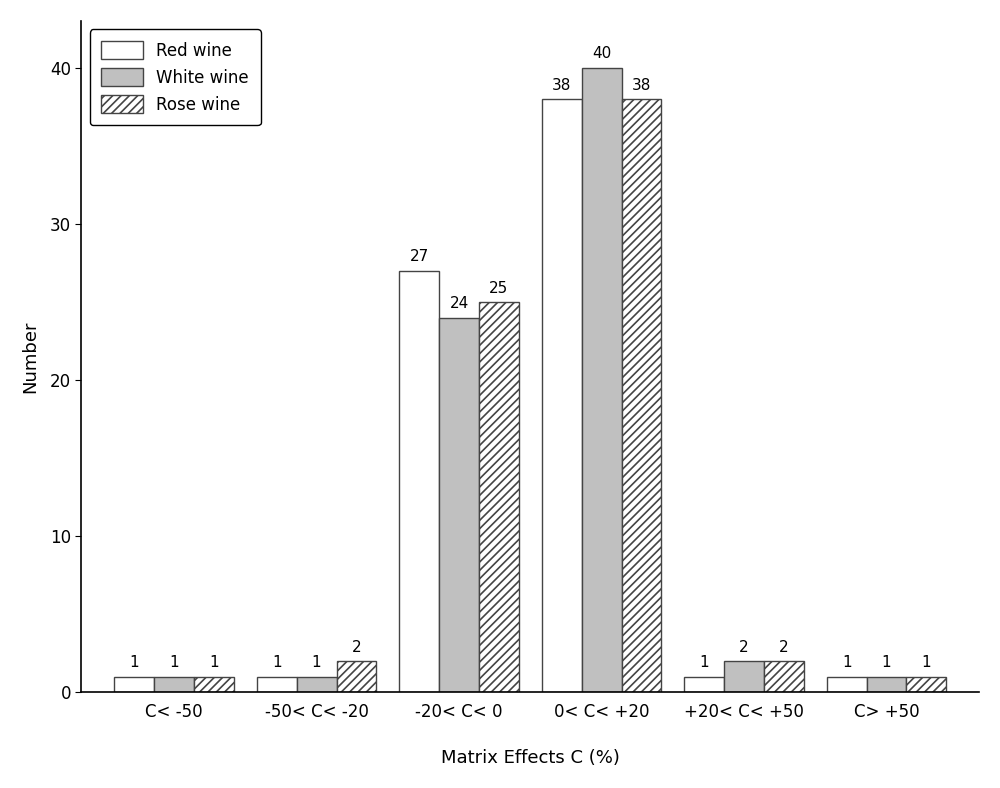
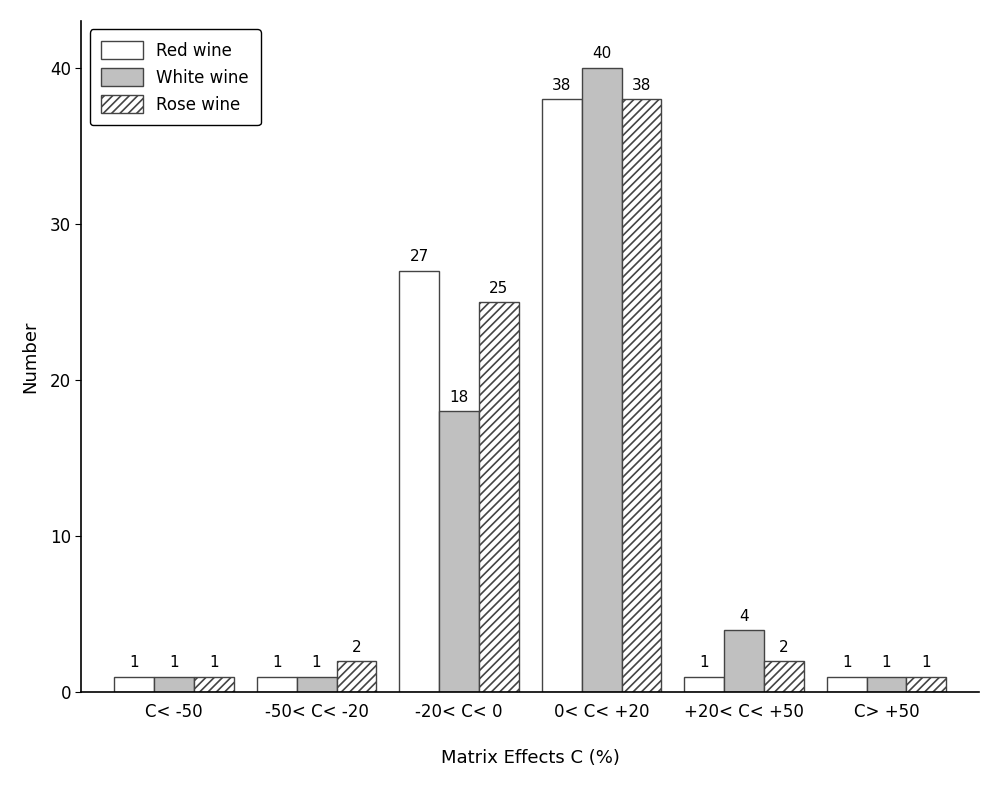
White wine/-20< C< 0: 24 -> 18
White wine/+20< C< +50: 2 -> 4
